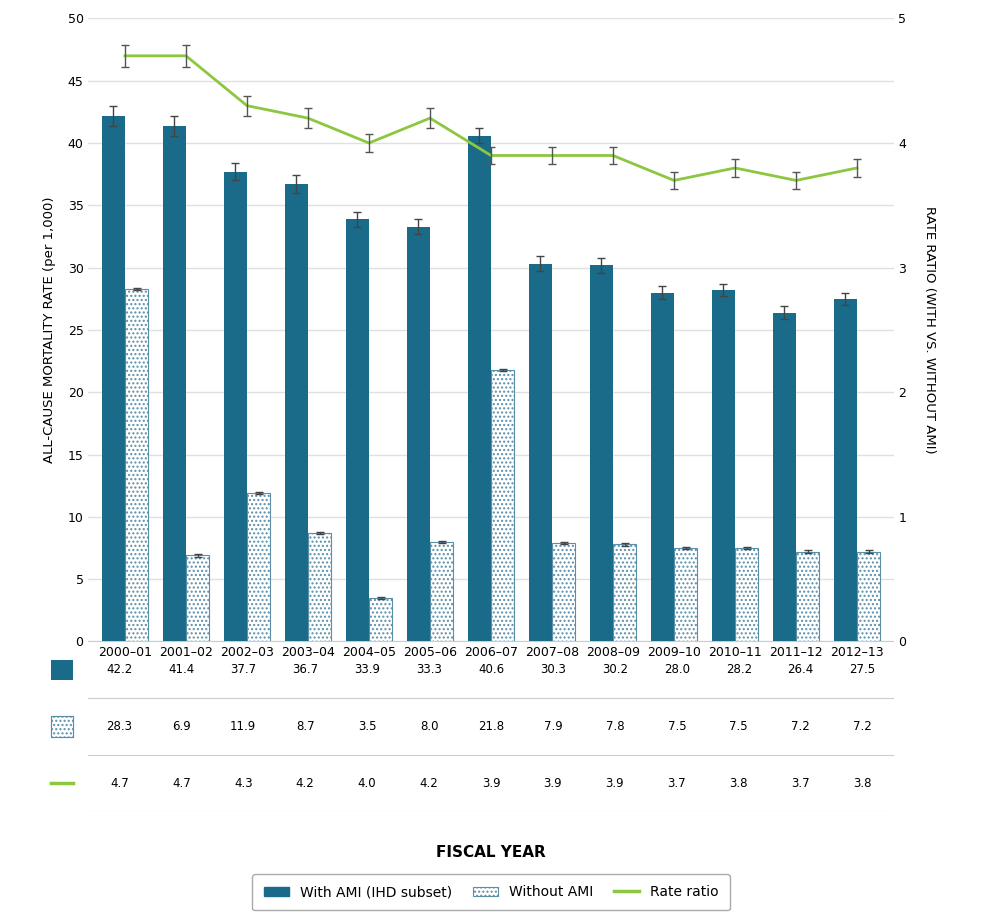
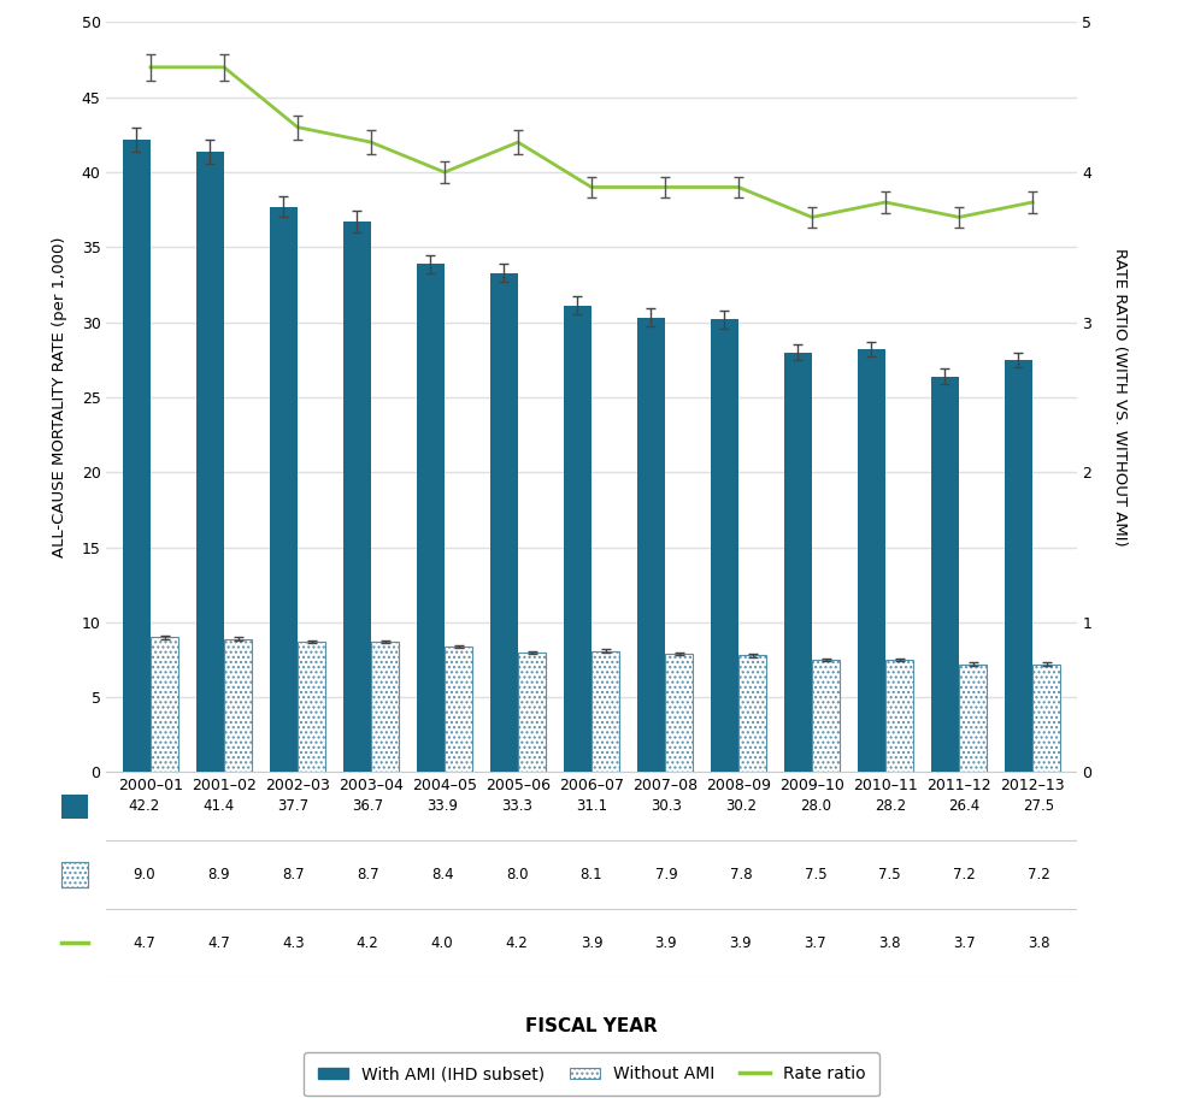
Without AMI/2000–01: 28.3 -> 9.0
Without AMI/2001–02: 6.9 -> 8.9
Without AMI/2002–03: 11.9 -> 8.7
Without AMI/2004–05: 3.5 -> 8.4
With AMI (IHD subset)/2006–07: 40.6 -> 31.1
Without AMI/2006–07: 21.8 -> 8.1
